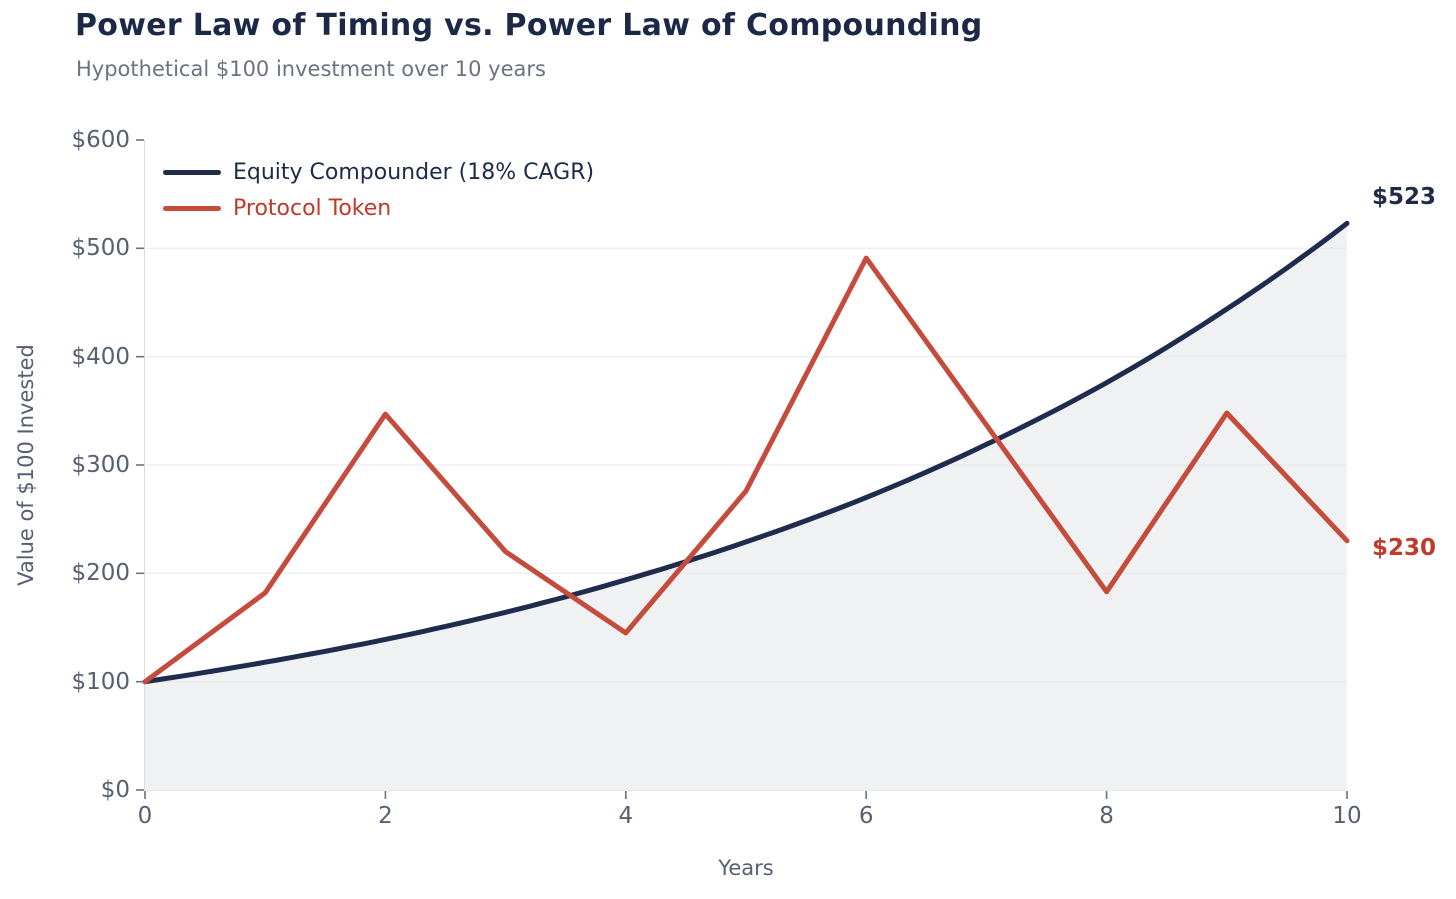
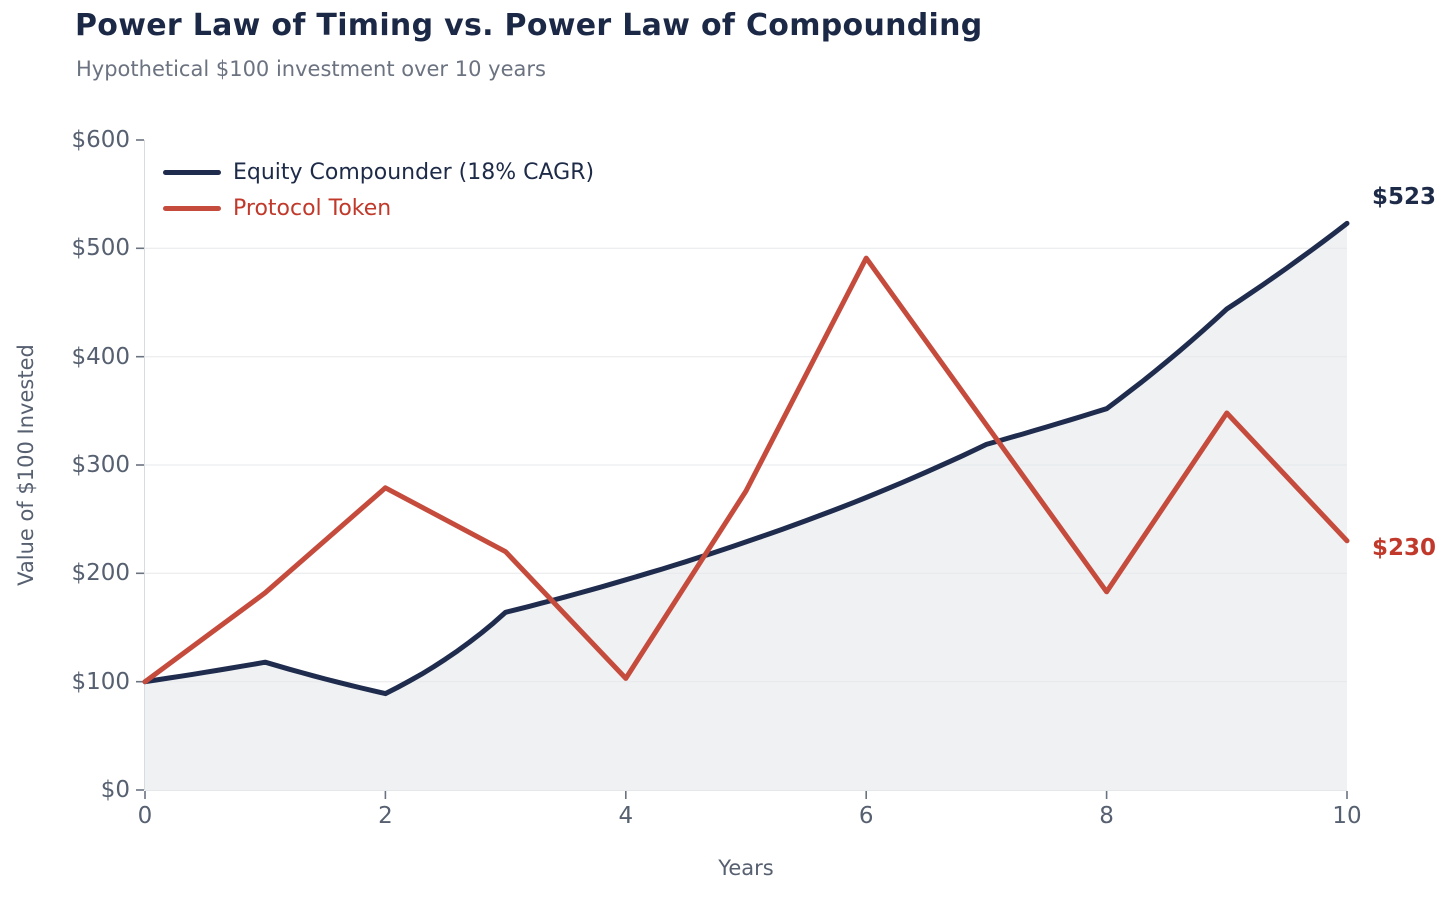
Equity Compounder (18% CAGR)/2: $139 -> $89
Protocol Token/2: $347 -> $279
Protocol Token/4: $145 -> $103
Equity Compounder (18% CAGR)/8: $376 -> $352
